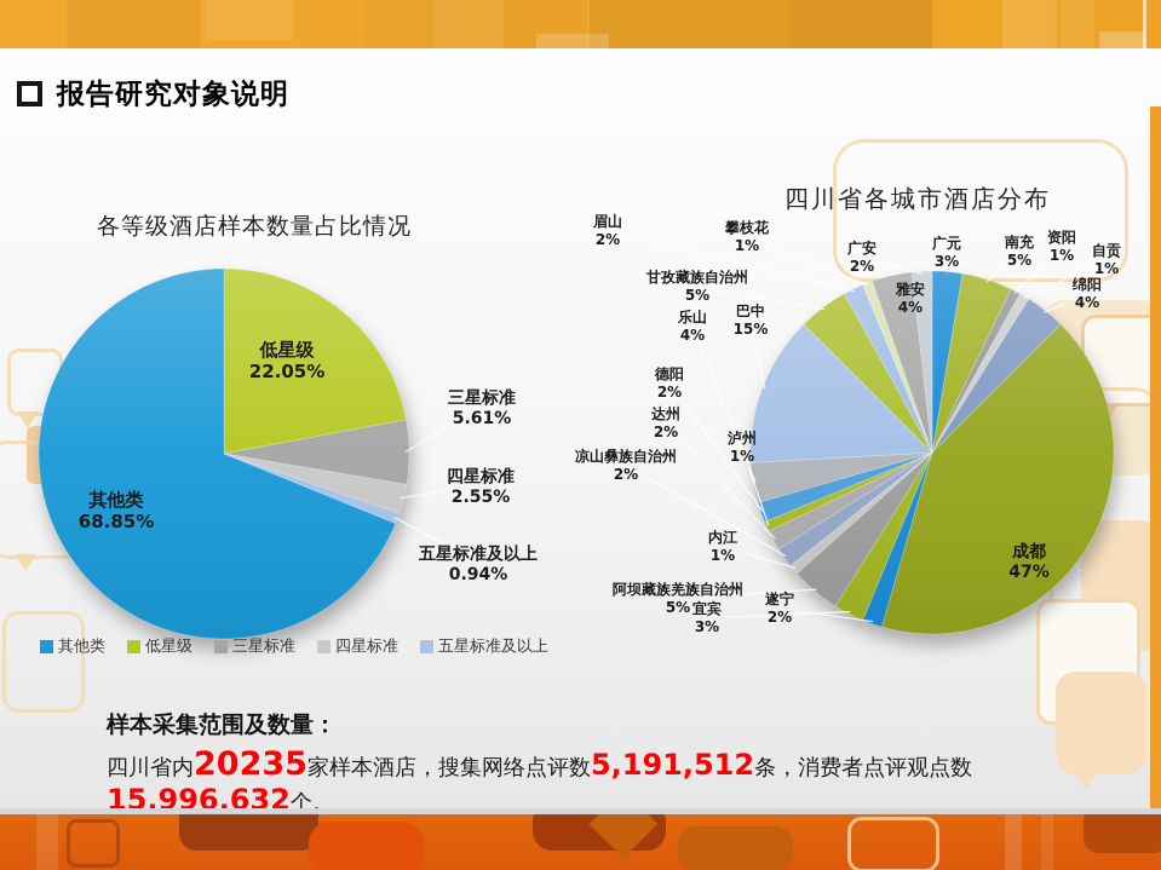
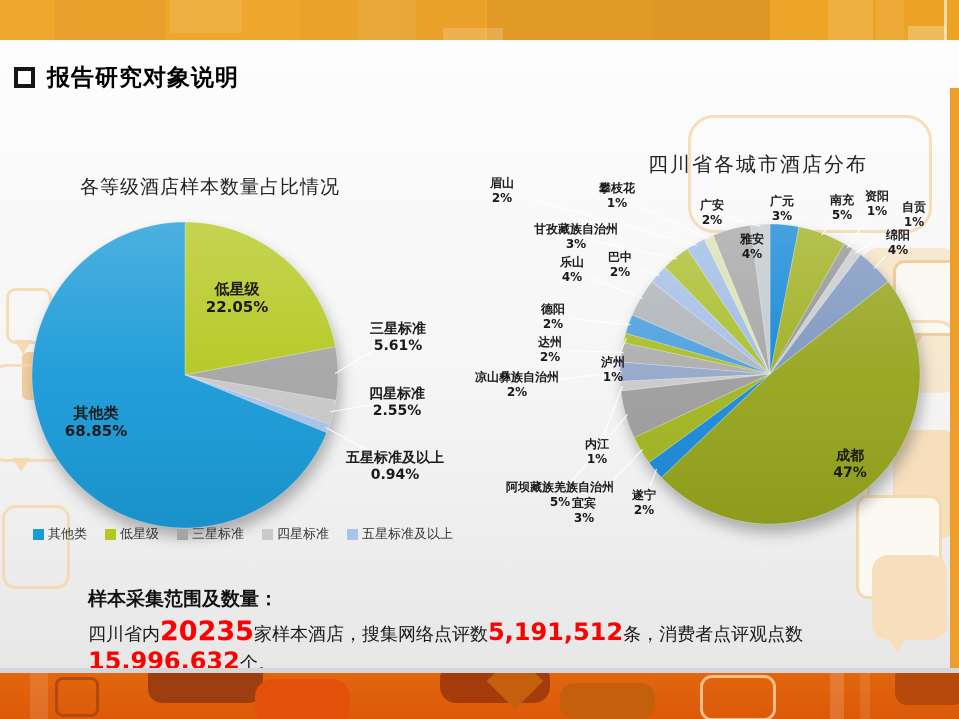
四川省各城市酒店分布/巴中: 15% -> 2%
四川省各城市酒店分布/甘孜藏族自治州: 5% -> 3%
